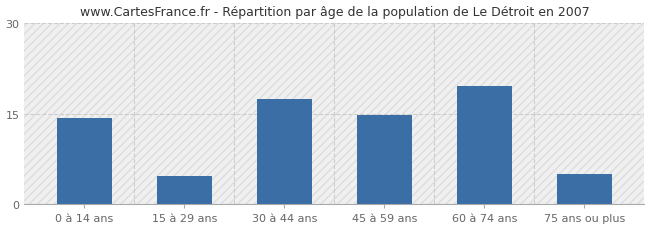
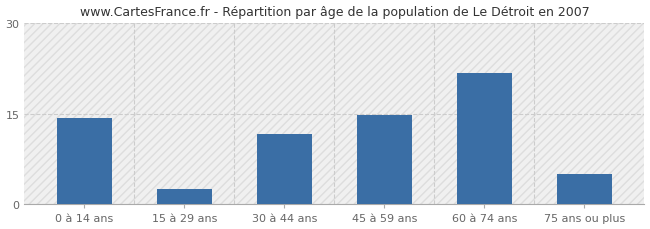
15 à 29 ans: 4.7 -> 2.6
30 à 44 ans: 17.5 -> 11.6
60 à 74 ans: 19.5 -> 21.8
